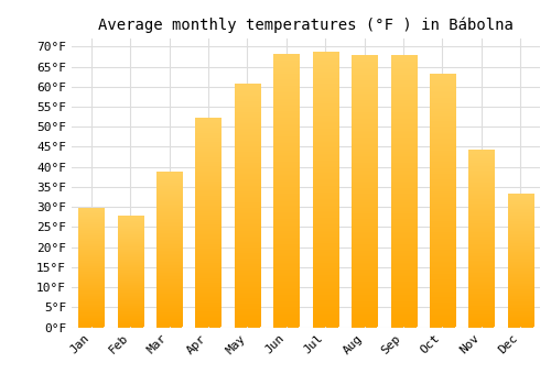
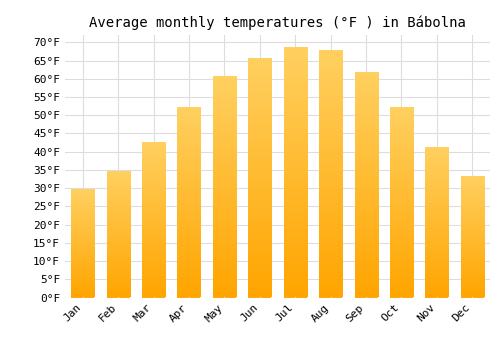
Feb: 27.5°F -> 34.5°F
Mar: 38.5°F -> 42.5°F
Jun: 68.0°F -> 65.5°F
Sep: 67.5°F -> 61.5°F
Oct: 63.0°F -> 52.0°F
Nov: 44.0°F -> 41.0°F
